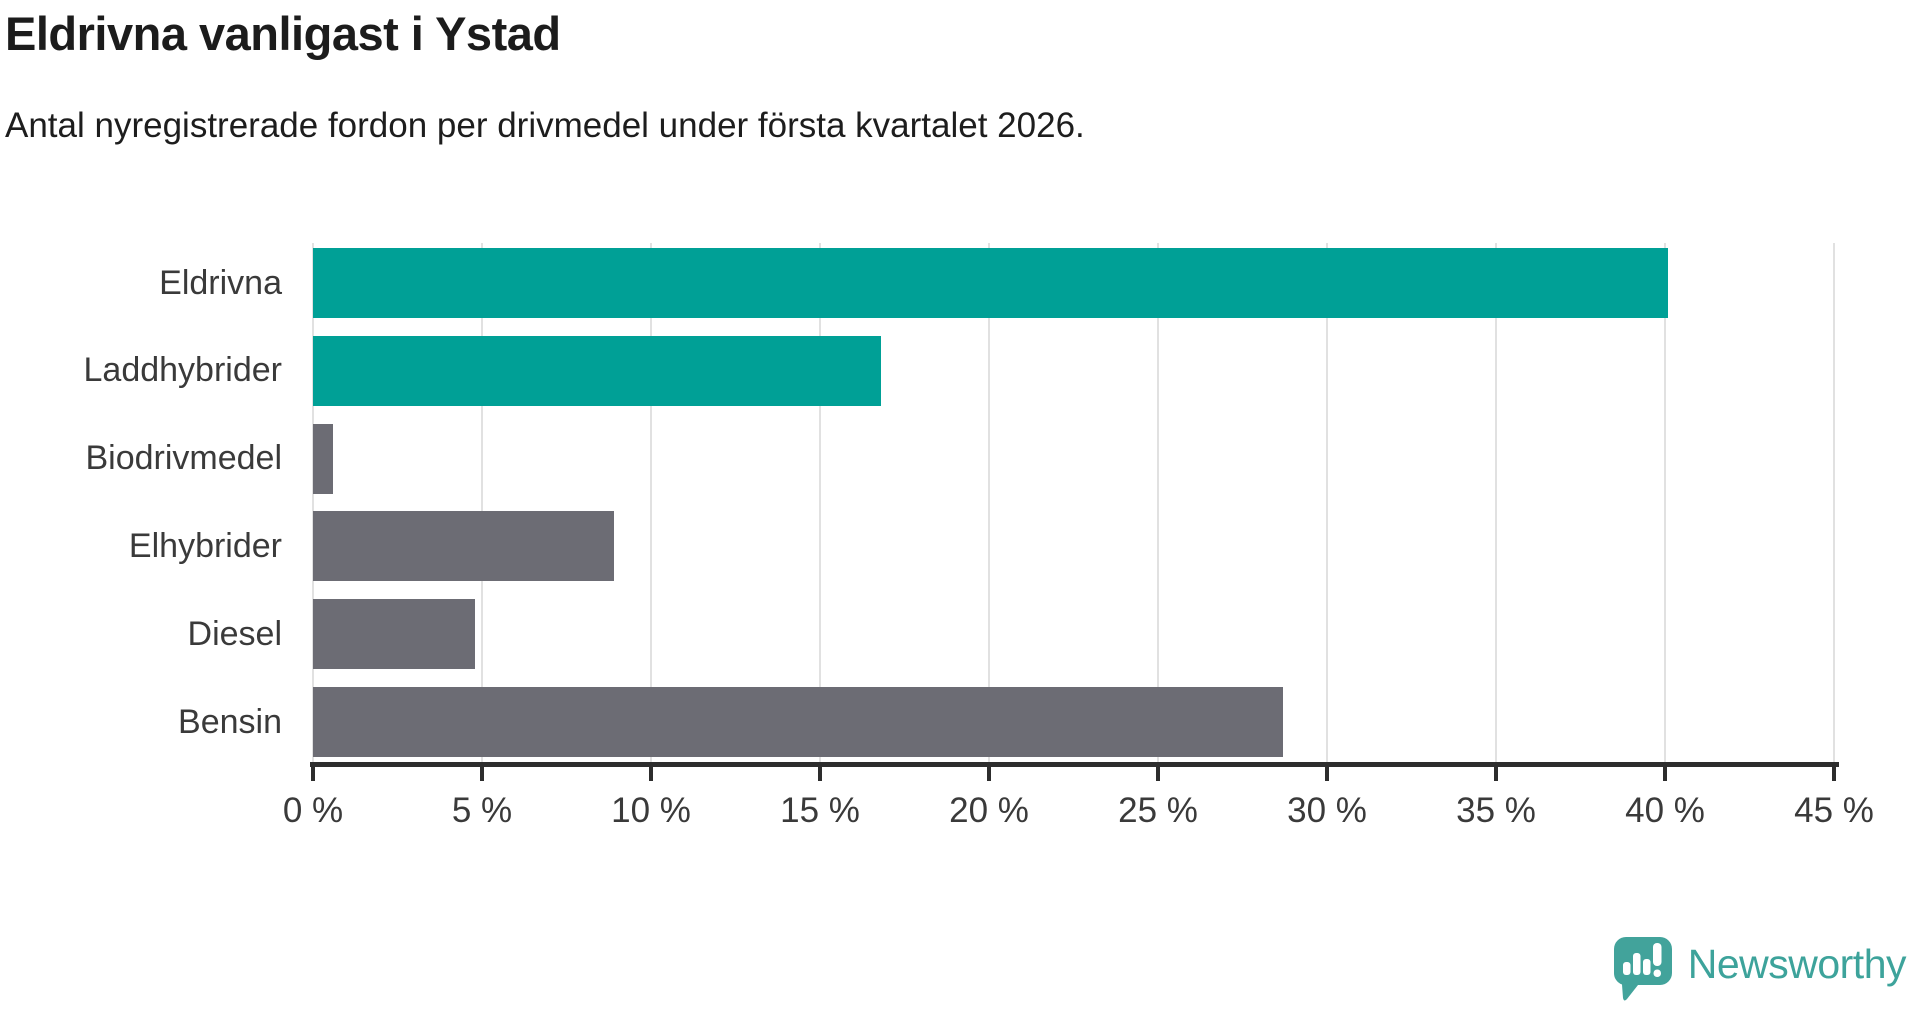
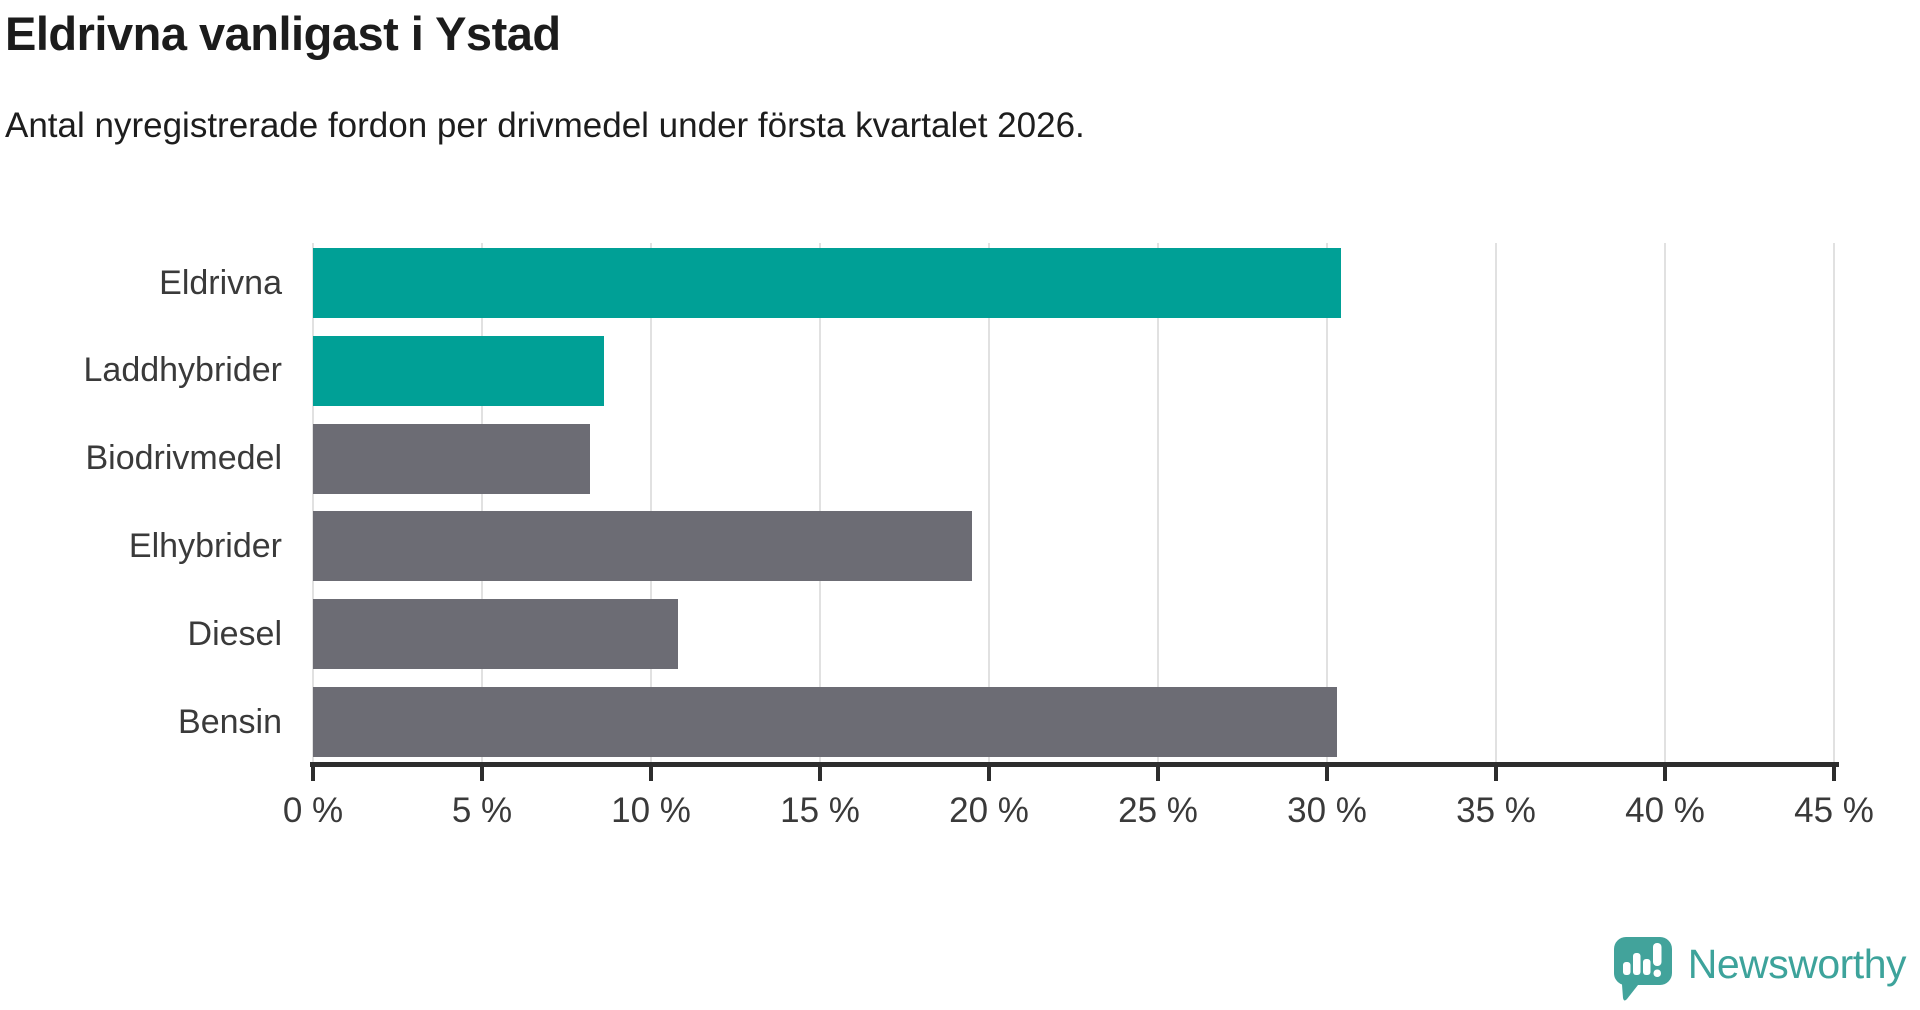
Eldrivna: 40.1% -> 30.4%
Laddhybrider: 16.8% -> 8.6%
Biodrivmedel: 0.6% -> 8.2%
Elhybrider: 8.9% -> 19.5%
Diesel: 4.8% -> 10.8%
Bensin: 28.7% -> 30.3%
